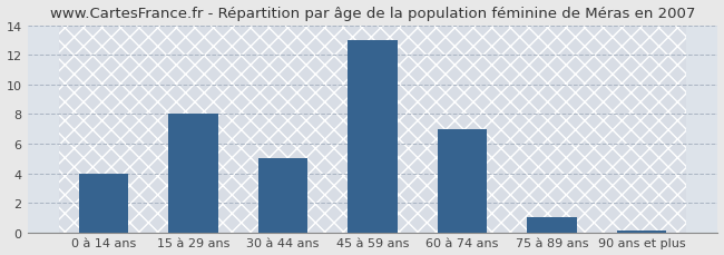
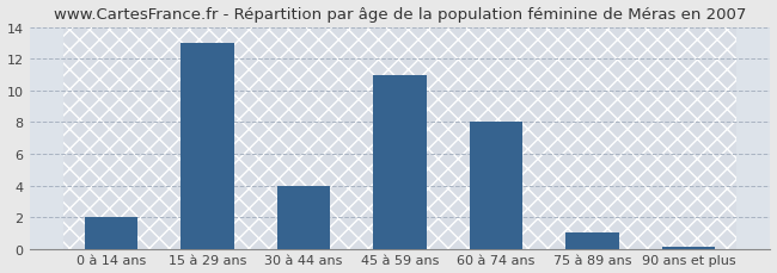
0 à 14 ans: 4.0 -> 2.0
15 à 29 ans: 8.0 -> 13.0
30 à 44 ans: 5.0 -> 4.0
45 à 59 ans: 13.0 -> 11.0
60 à 74 ans: 7.0 -> 8.0
